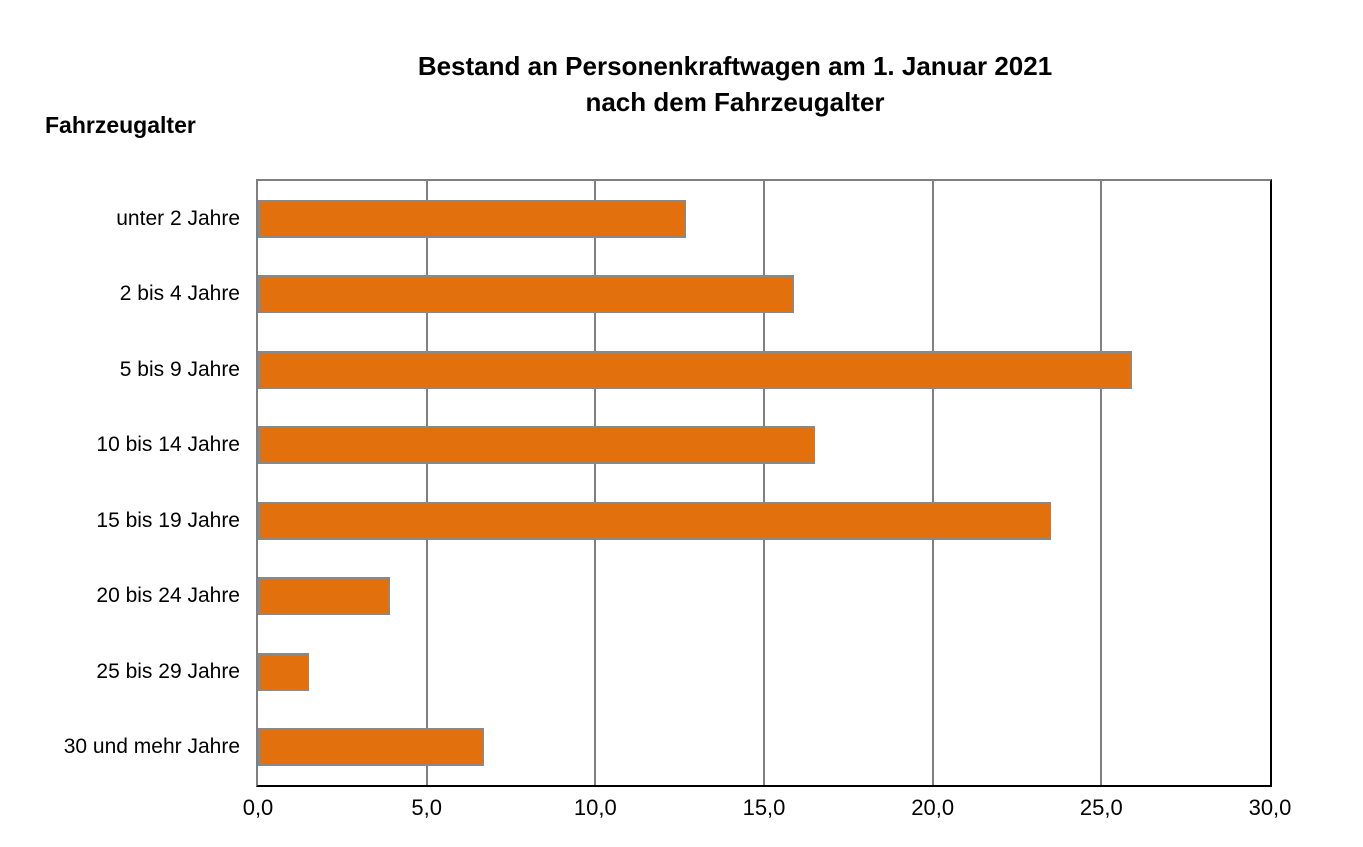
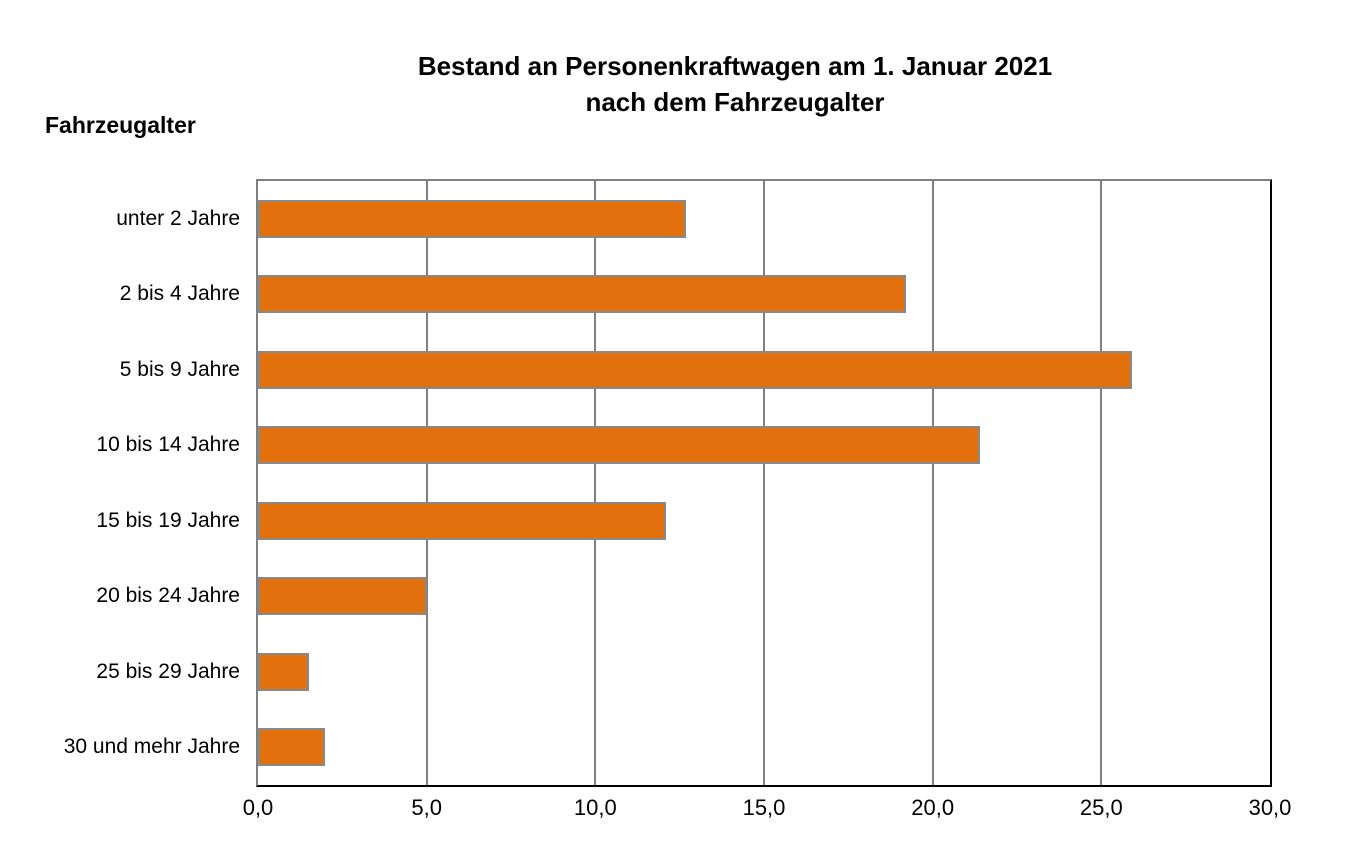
2 bis 4 Jahre: 15,9 -> 19,2
10 bis 14 Jahre: 16,5 -> 21,4
15 bis 19 Jahre: 23,5 -> 12,1
20 bis 24 Jahre: 3,9 -> 5,0
30 und mehr Jahre: 6,7 -> 2,0
